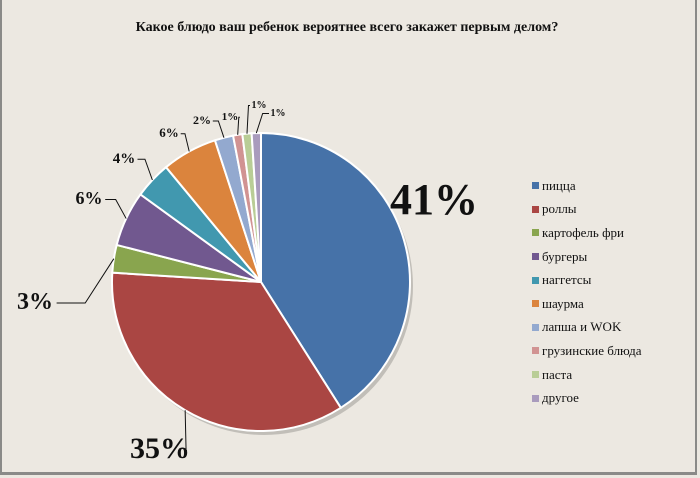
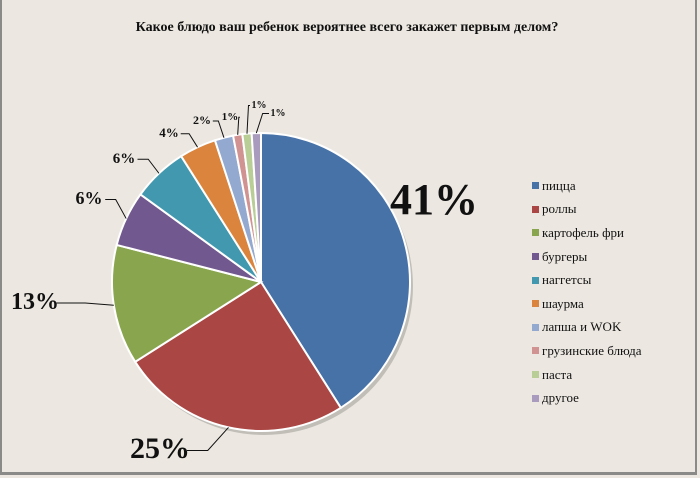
роллы: 35% -> 25%
картофель фри: 3% -> 13%
наггетсы: 4% -> 6%
шаурма: 6% -> 4%
